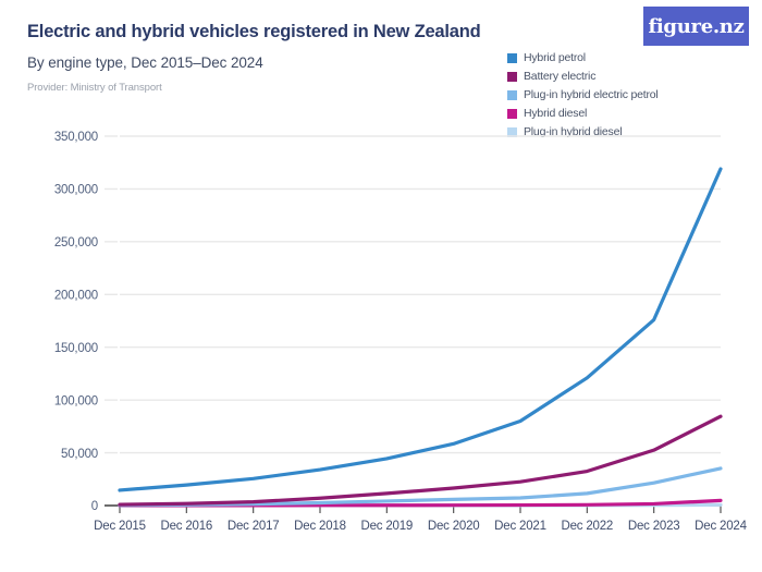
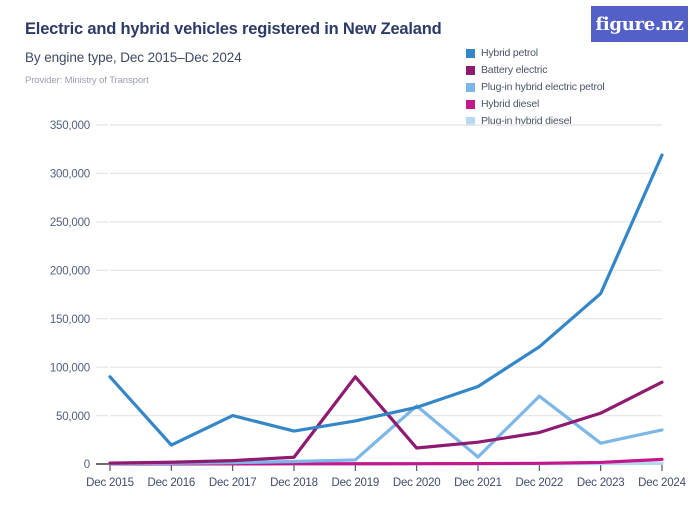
Hybrid petrol/Dec 2015: 10000 -> 90000
Hybrid petrol/Dec 2017: 30000 -> 50000
Battery electric/Dec 2019: 10000 -> 90000
Plug-in hybrid electric petrol/Dec 2020: 10000 -> 60000
Plug-in hybrid electric petrol/Dec 2022: 10000 -> 70000
